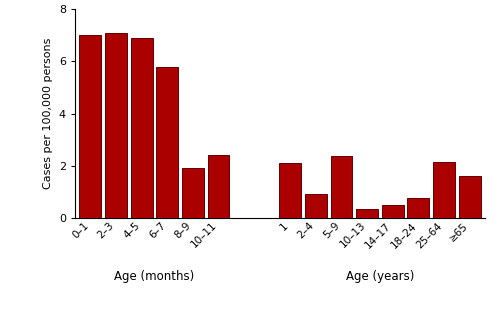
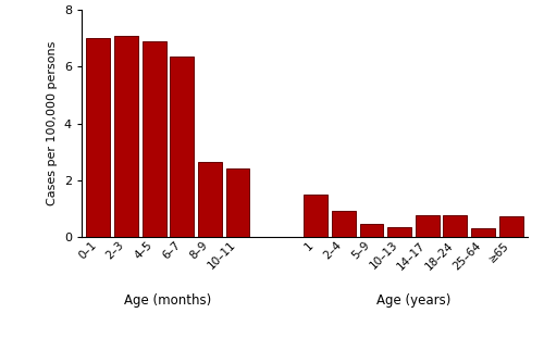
6–7: 5.80 -> 6.35
8–9: 1.90 -> 2.65
1: 2.10 -> 1.50
5–9: 2.35 -> 0.45
14–17: 0.50 -> 0.75
25–64: 2.15 -> 0.30
≥65: 1.60 -> 0.72
